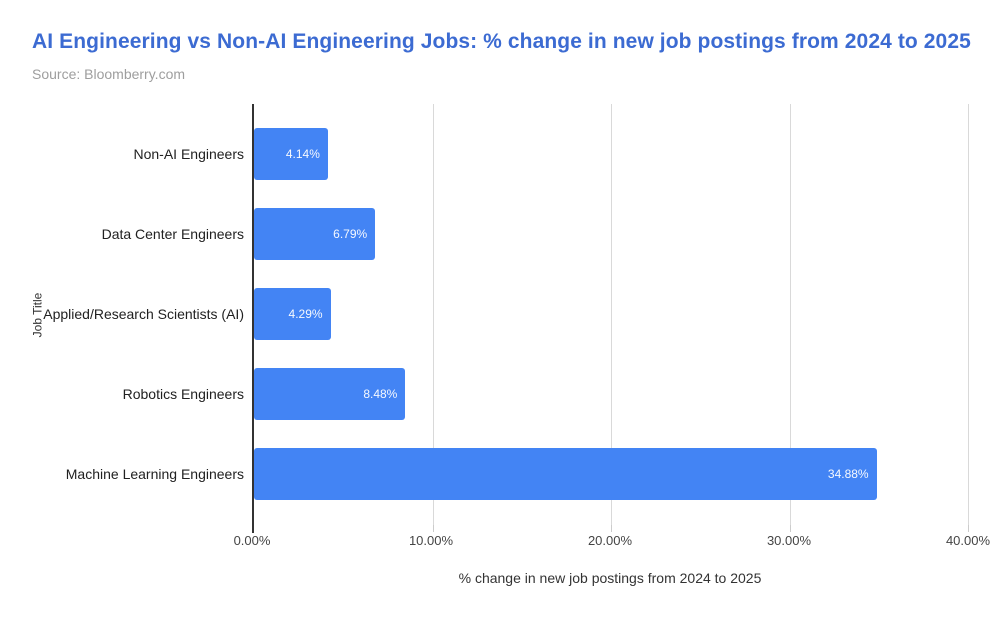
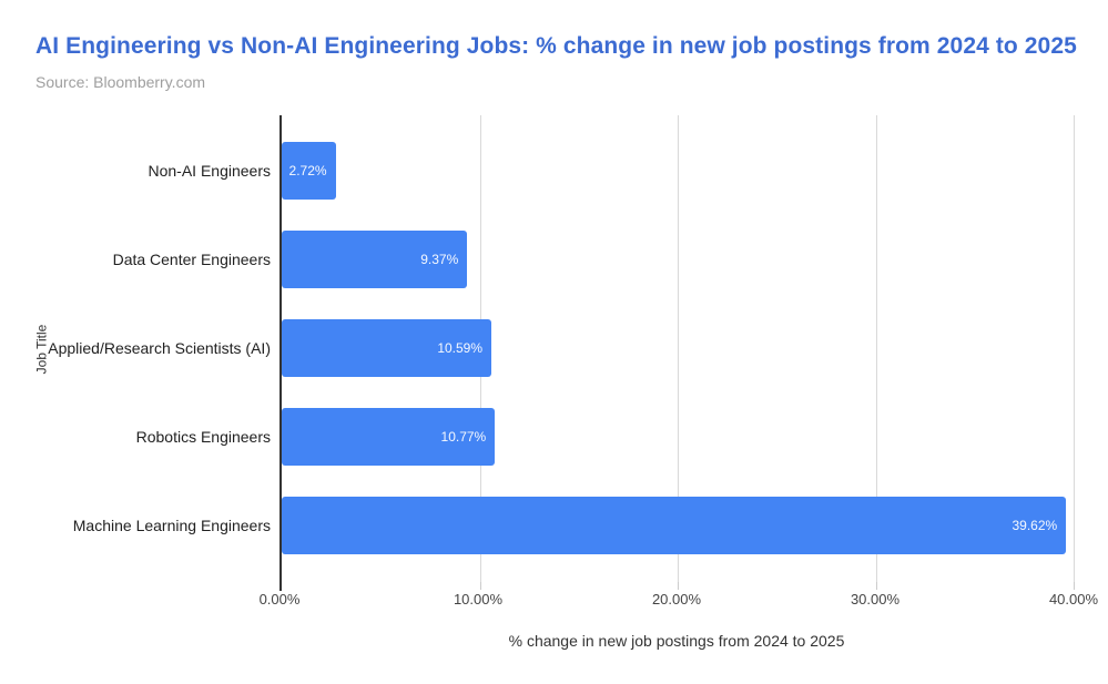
Non-AI Engineers: 4.14% -> 2.72%
Data Center Engineers: 6.79% -> 9.37%
Applied/Research Scientists (AI): 4.29% -> 10.59%
Robotics Engineers: 8.48% -> 10.77%
Machine Learning Engineers: 34.88% -> 39.62%
